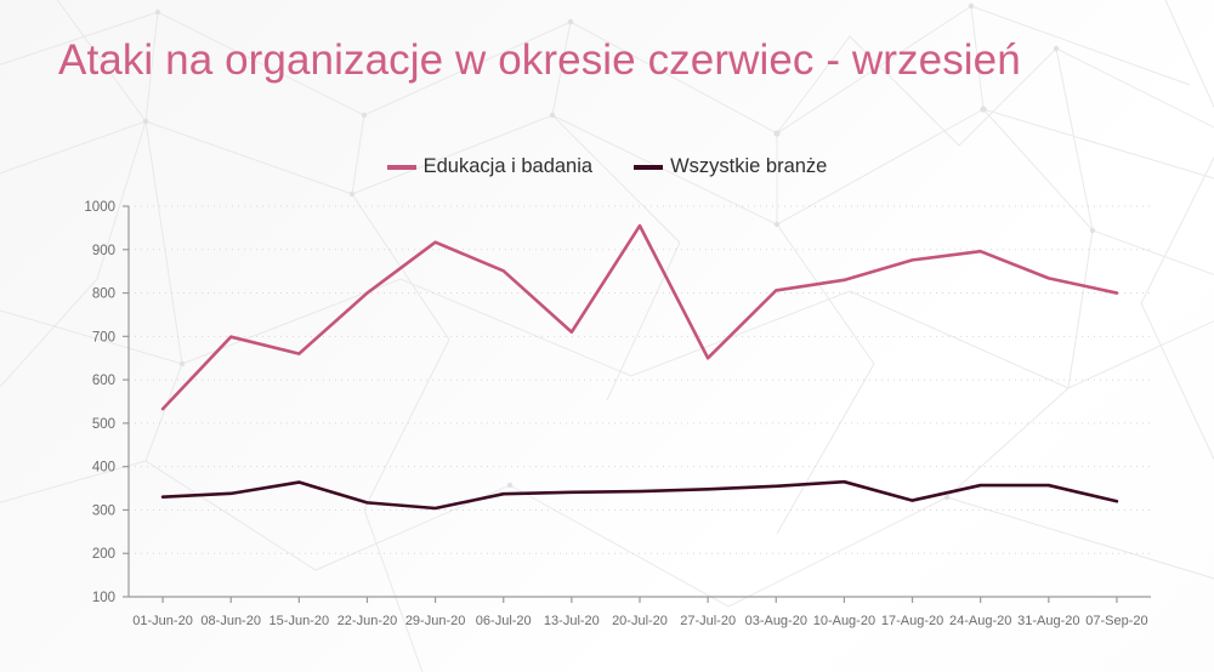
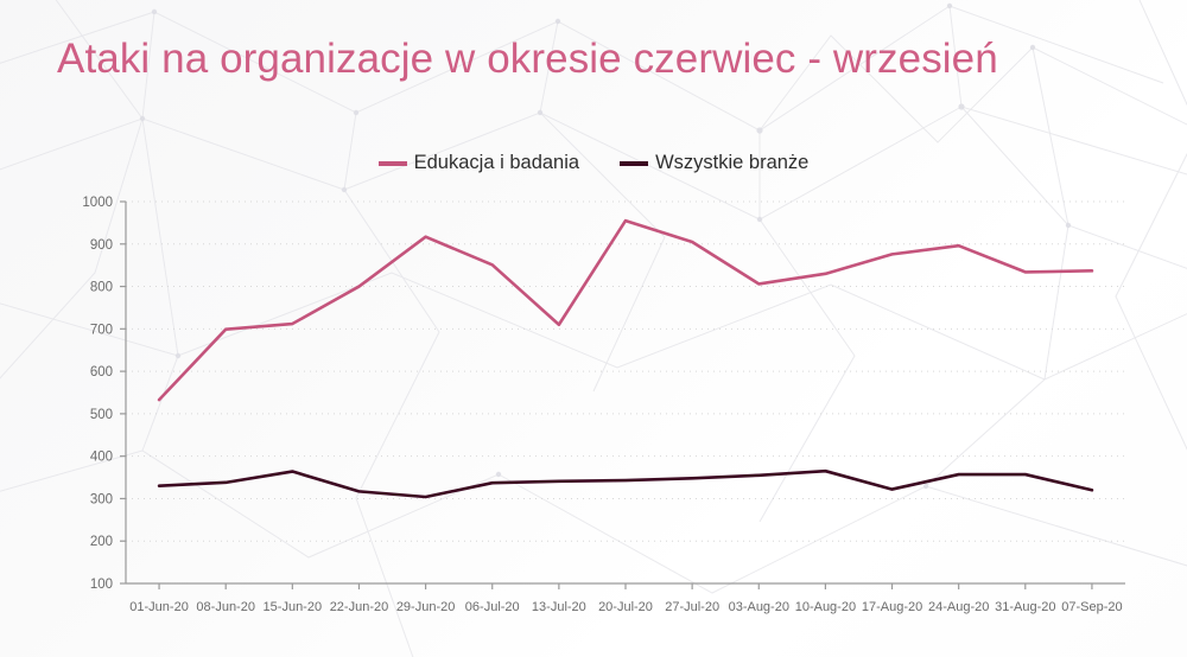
Edukacja i badania/15-Jun-20: 660 -> 710
Edukacja i badania/27-Jul-20: 650 -> 900
Edukacja i badania/07-Sep-20: 800 -> 840
